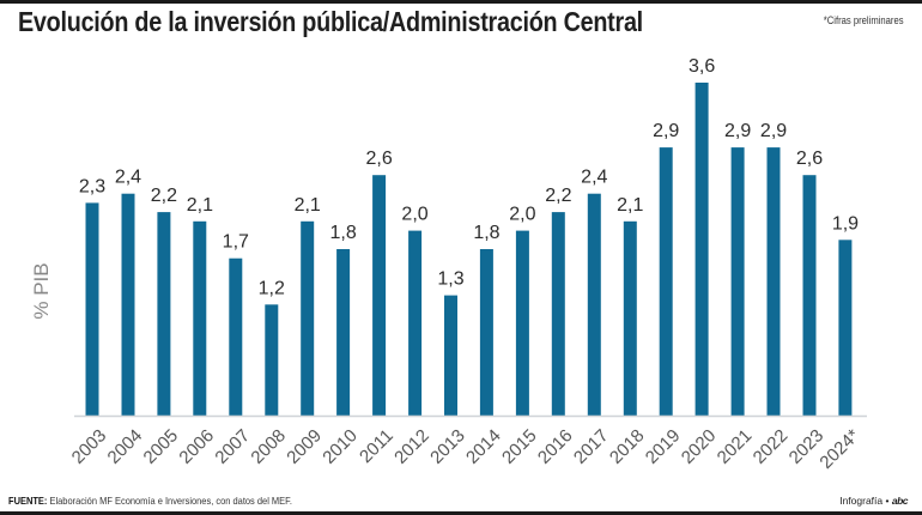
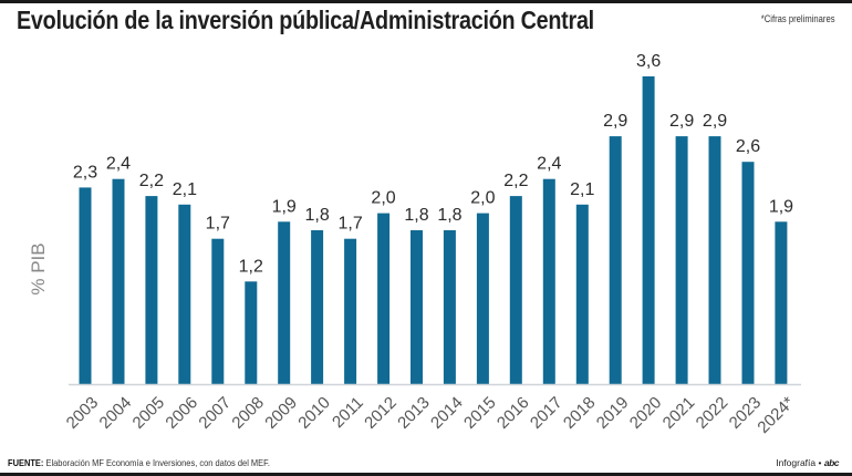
2009: 2,1 -> 1,9
2011: 2,6 -> 1,7
2013: 1,3 -> 1,8
